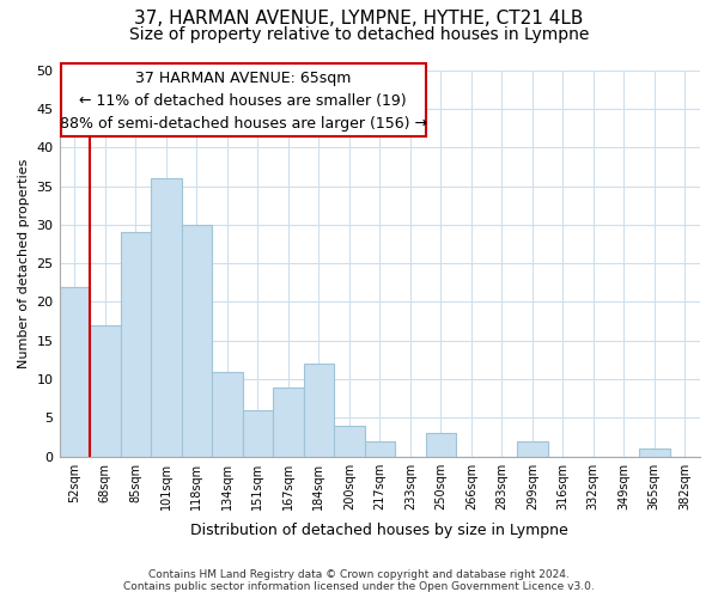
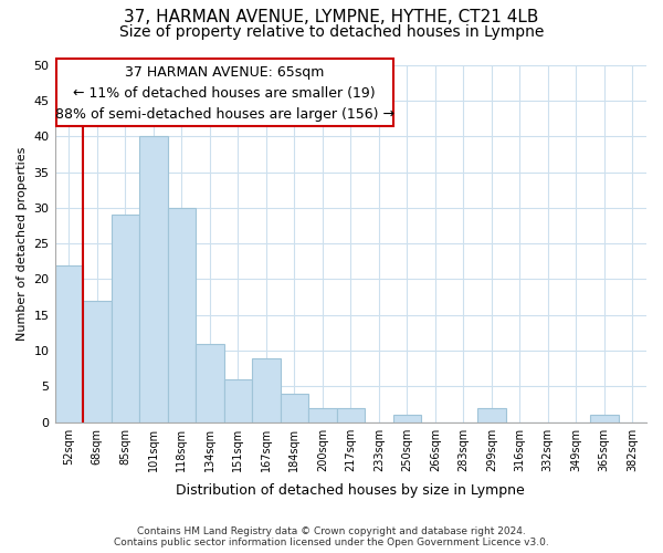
101sqm: 36 -> 40
184sqm: 12 -> 4
200sqm: 4 -> 2
250sqm: 3 -> 1
